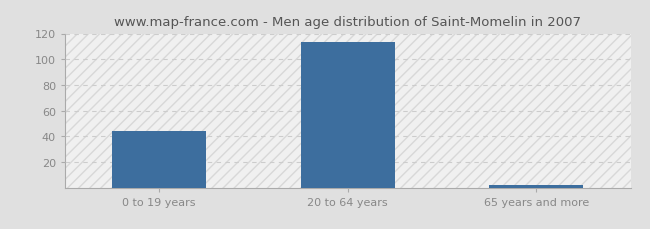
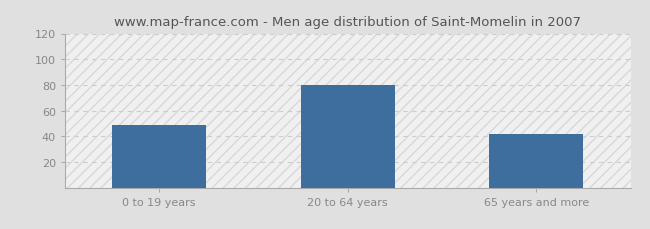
0 to 19 years: 44 -> 49
20 to 64 years: 113 -> 80
65 years and more: 2 -> 42
